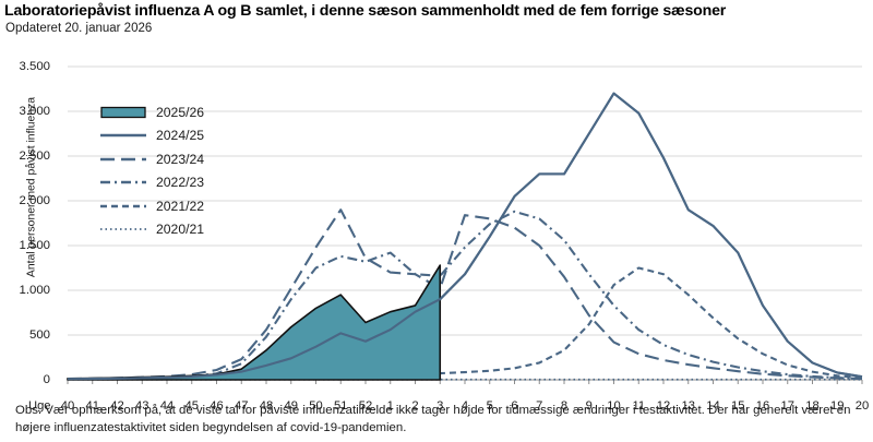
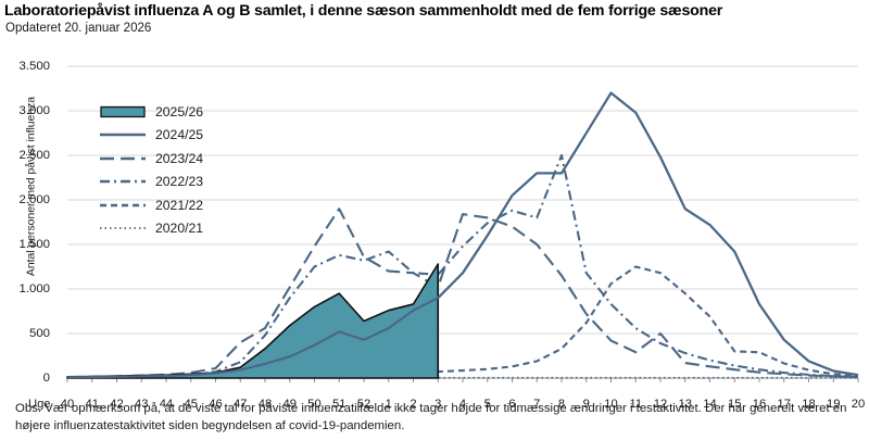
2023/24/47: 200 -> 400
2022/23/8: 1600 -> 2500
2023/24/12: 200 -> 500
2021/22/15: 500 -> 300
